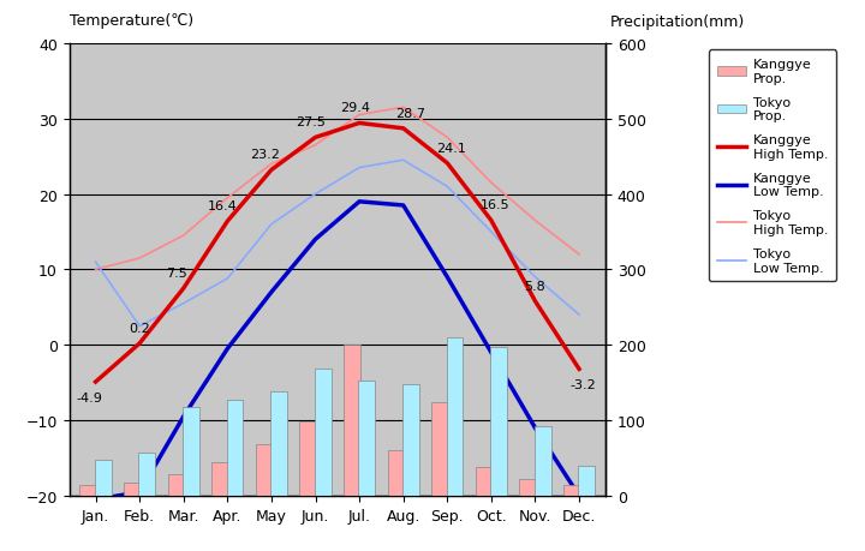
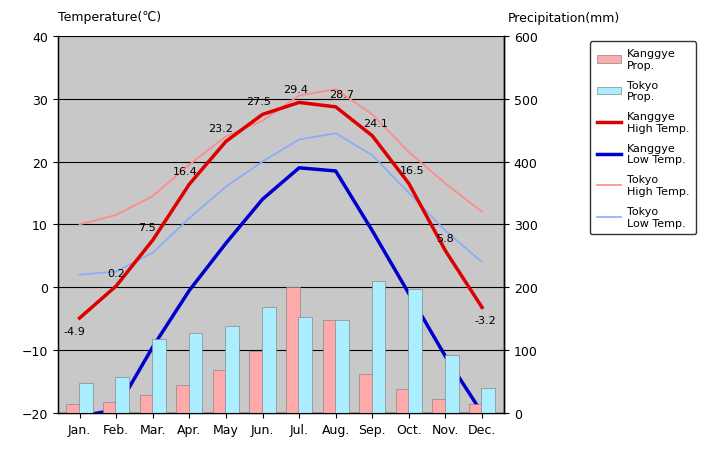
Tokyo Low Temp./Jan.: 11.0 -> 2.0
Tokyo Low Temp./Apr.: 8.8 -> 11.0
Kanggye Prop./Aug.: 60 -> 148
Kanggye Prop./Sep.: 124 -> 62
